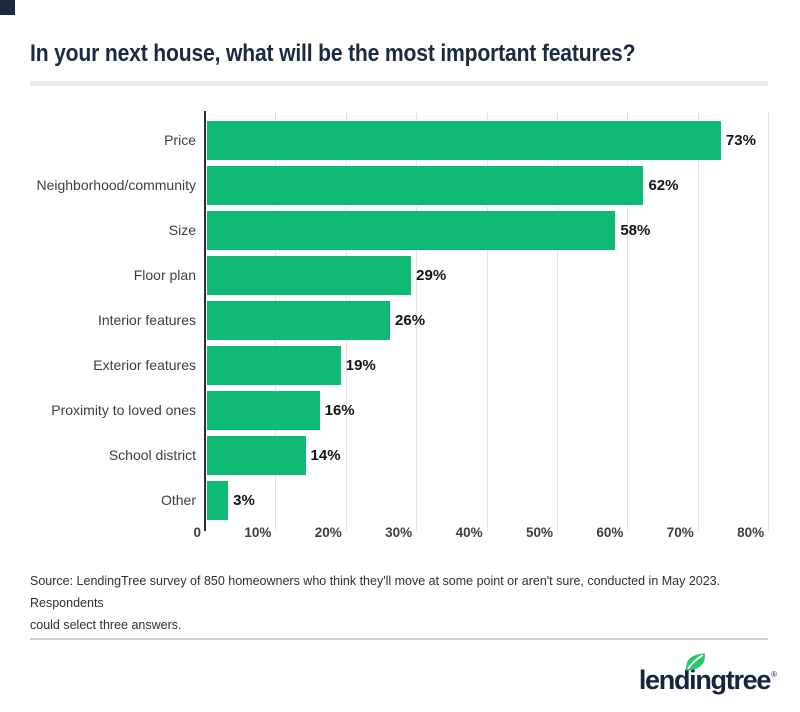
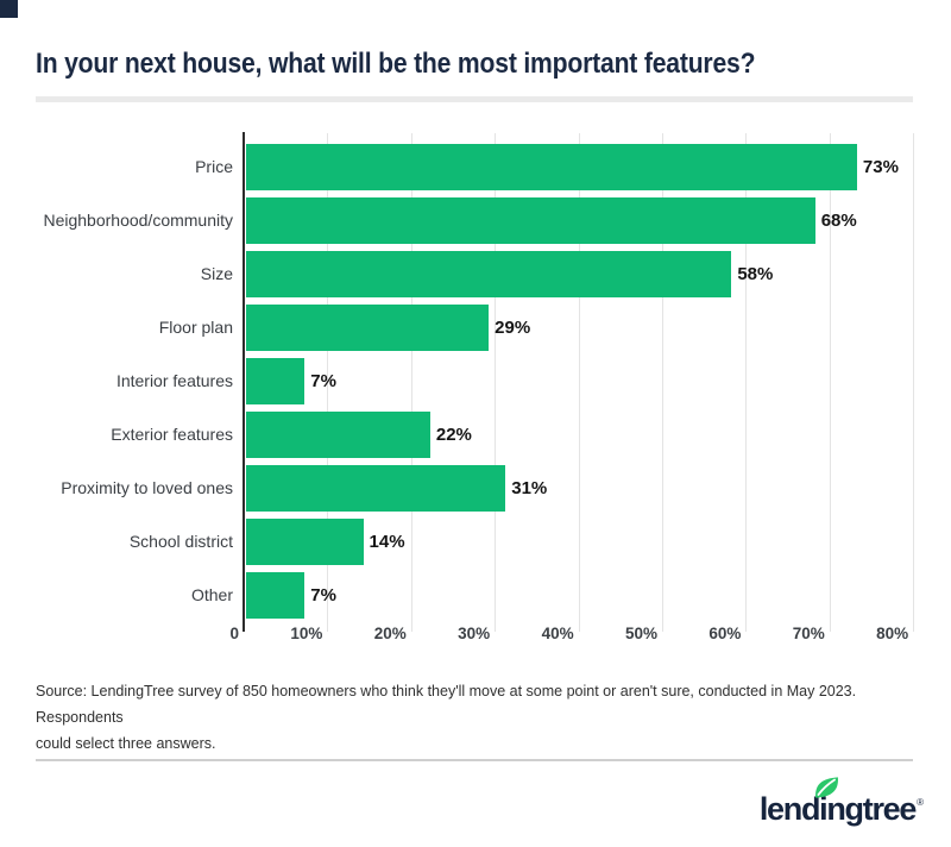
Neighborhood/community: 62% -> 68%
Interior features: 26% -> 7%
Exterior features: 19% -> 22%
Proximity to loved ones: 16% -> 31%
Other: 3% -> 7%
